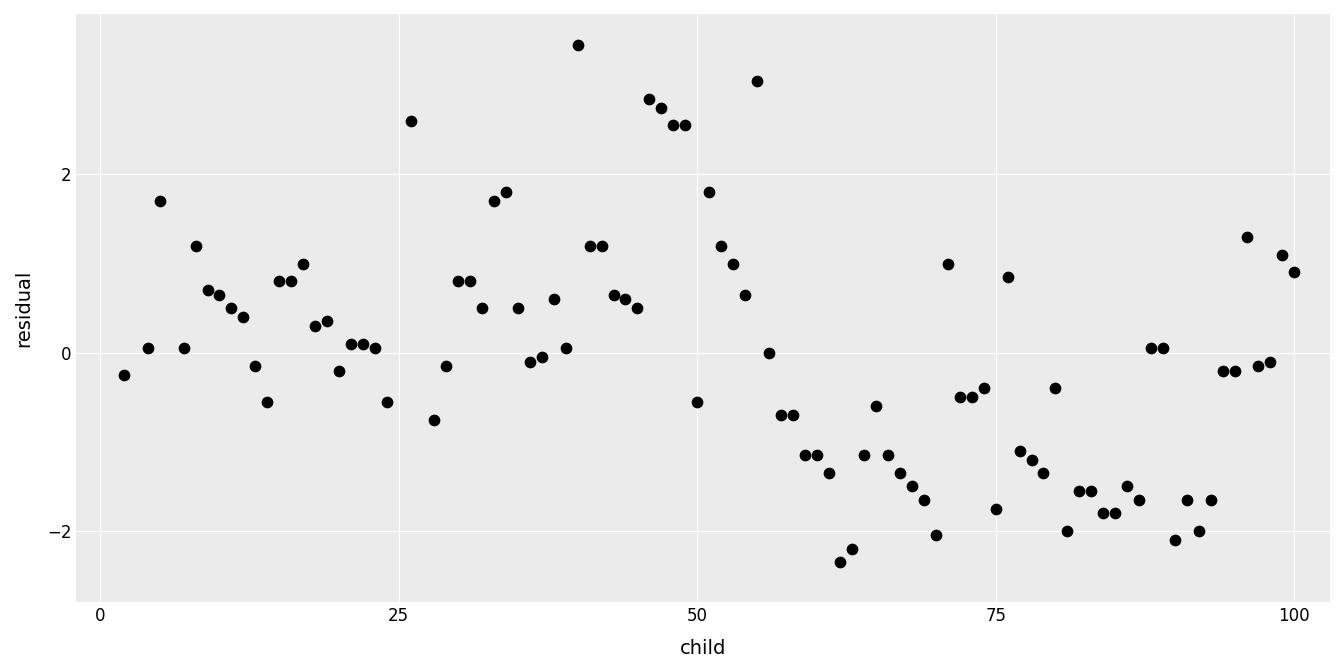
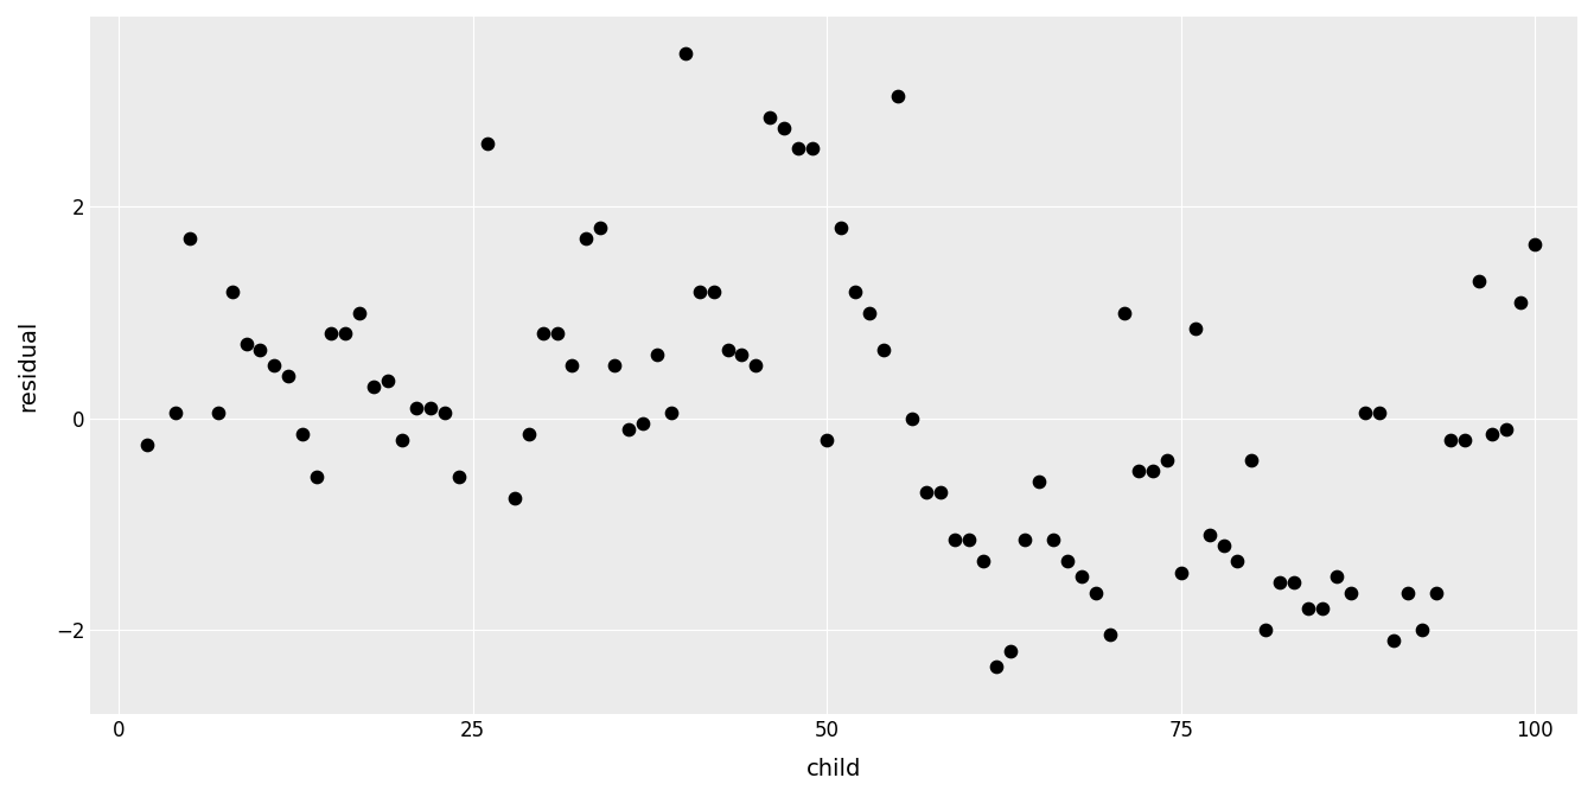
50: -0.55 -> -0.20
75: -1.75 -> -1.46
100: 0.90 -> 1.64
